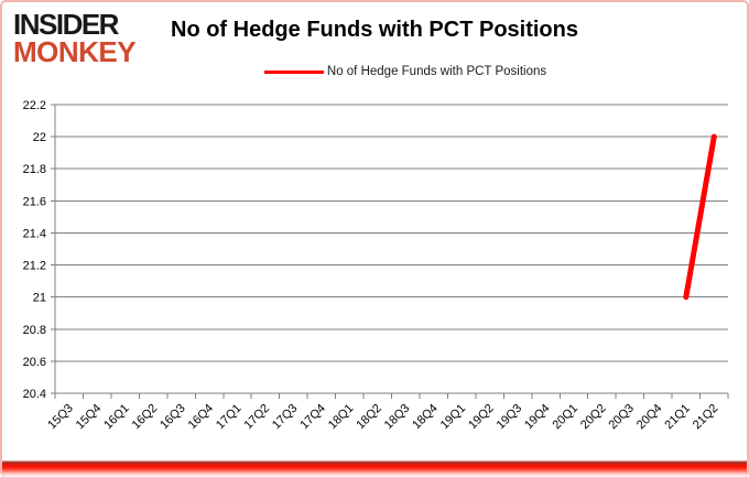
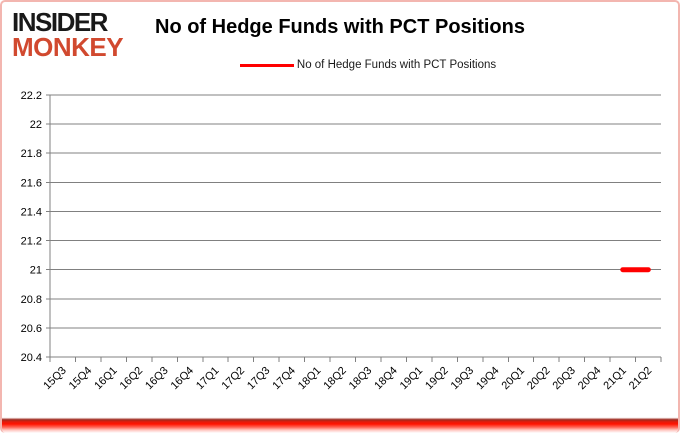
21Q2: 22 -> 21
